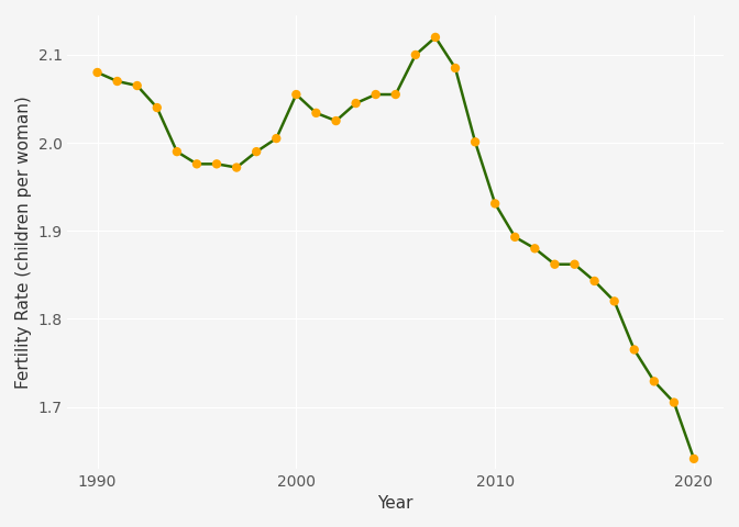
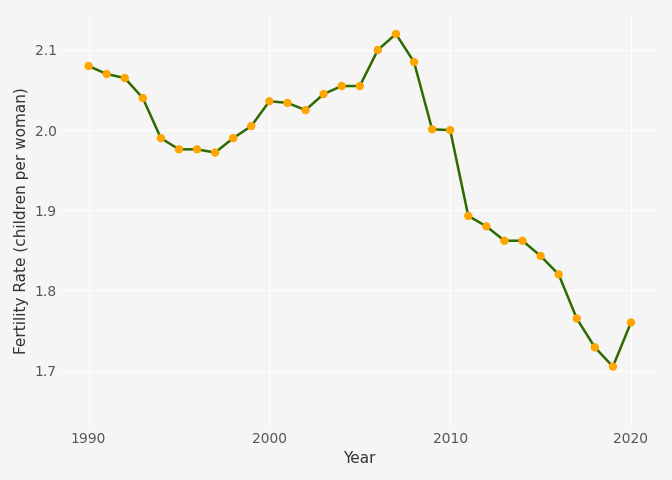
2000: 2.055 -> 2.036
2010: 1.931 -> 2.000
2020: 1.641 -> 1.760
